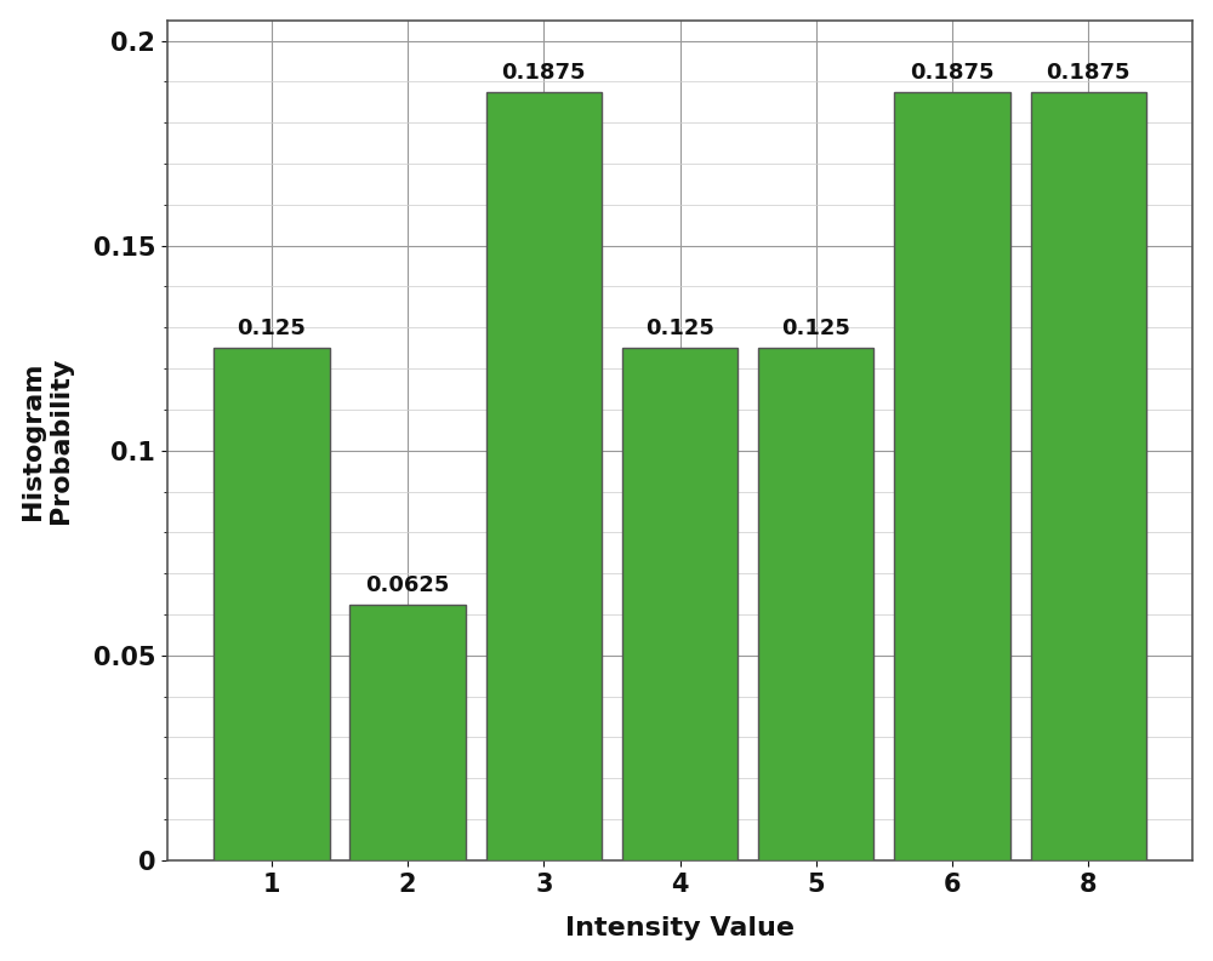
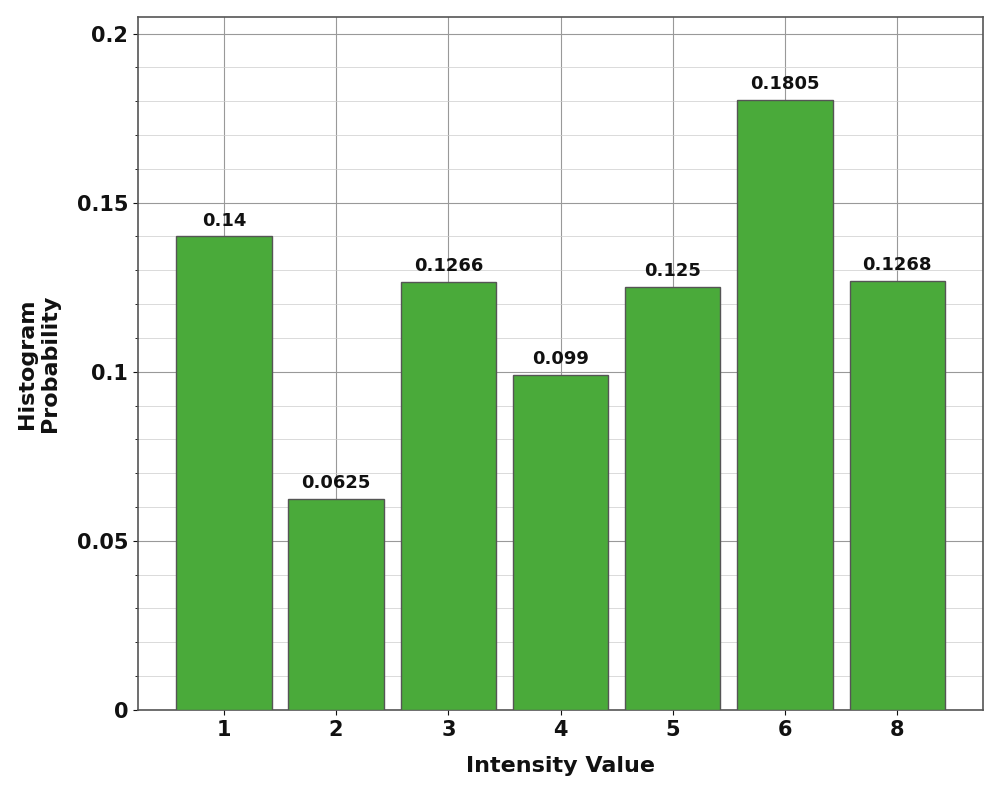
1: 0.125 -> 0.14
3: 0.1875 -> 0.1266
4: 0.125 -> 0.099
6: 0.1875 -> 0.1805
8: 0.1875 -> 0.1268
